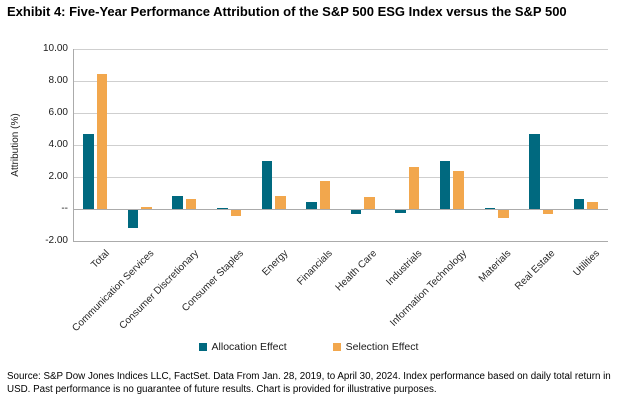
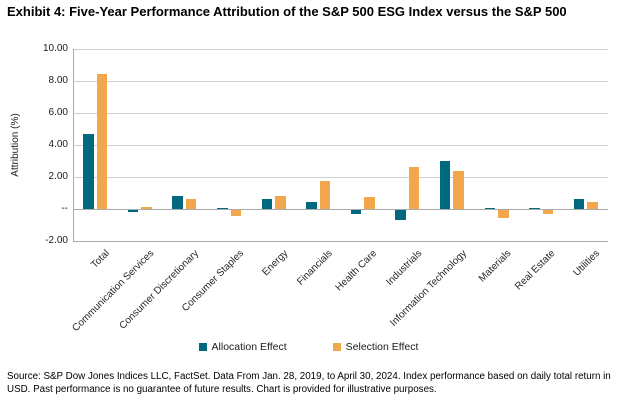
Allocation Effect/Communication Services: -1.1 -> -0.1
Allocation Effect/Energy: 3.0 -> 0.7
Allocation Effect/Industrials: -0.2 -> -0.7
Allocation Effect/Real Estate: 4.7 -> 0.1
